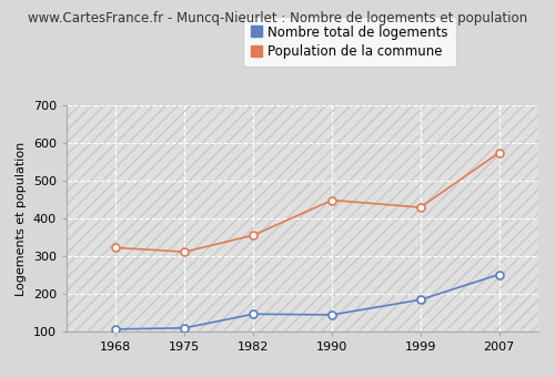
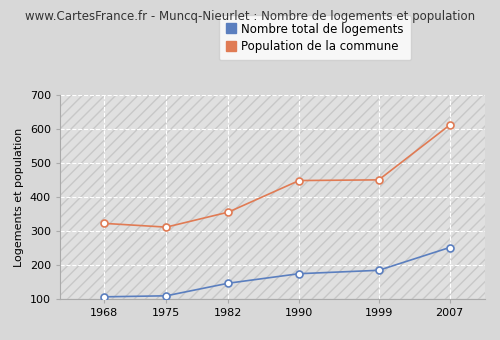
Nombre total de logements/1990: 145 -> 175
Population de la commune/1999: 430 -> 451
Population de la commune/2007: 575 -> 612
